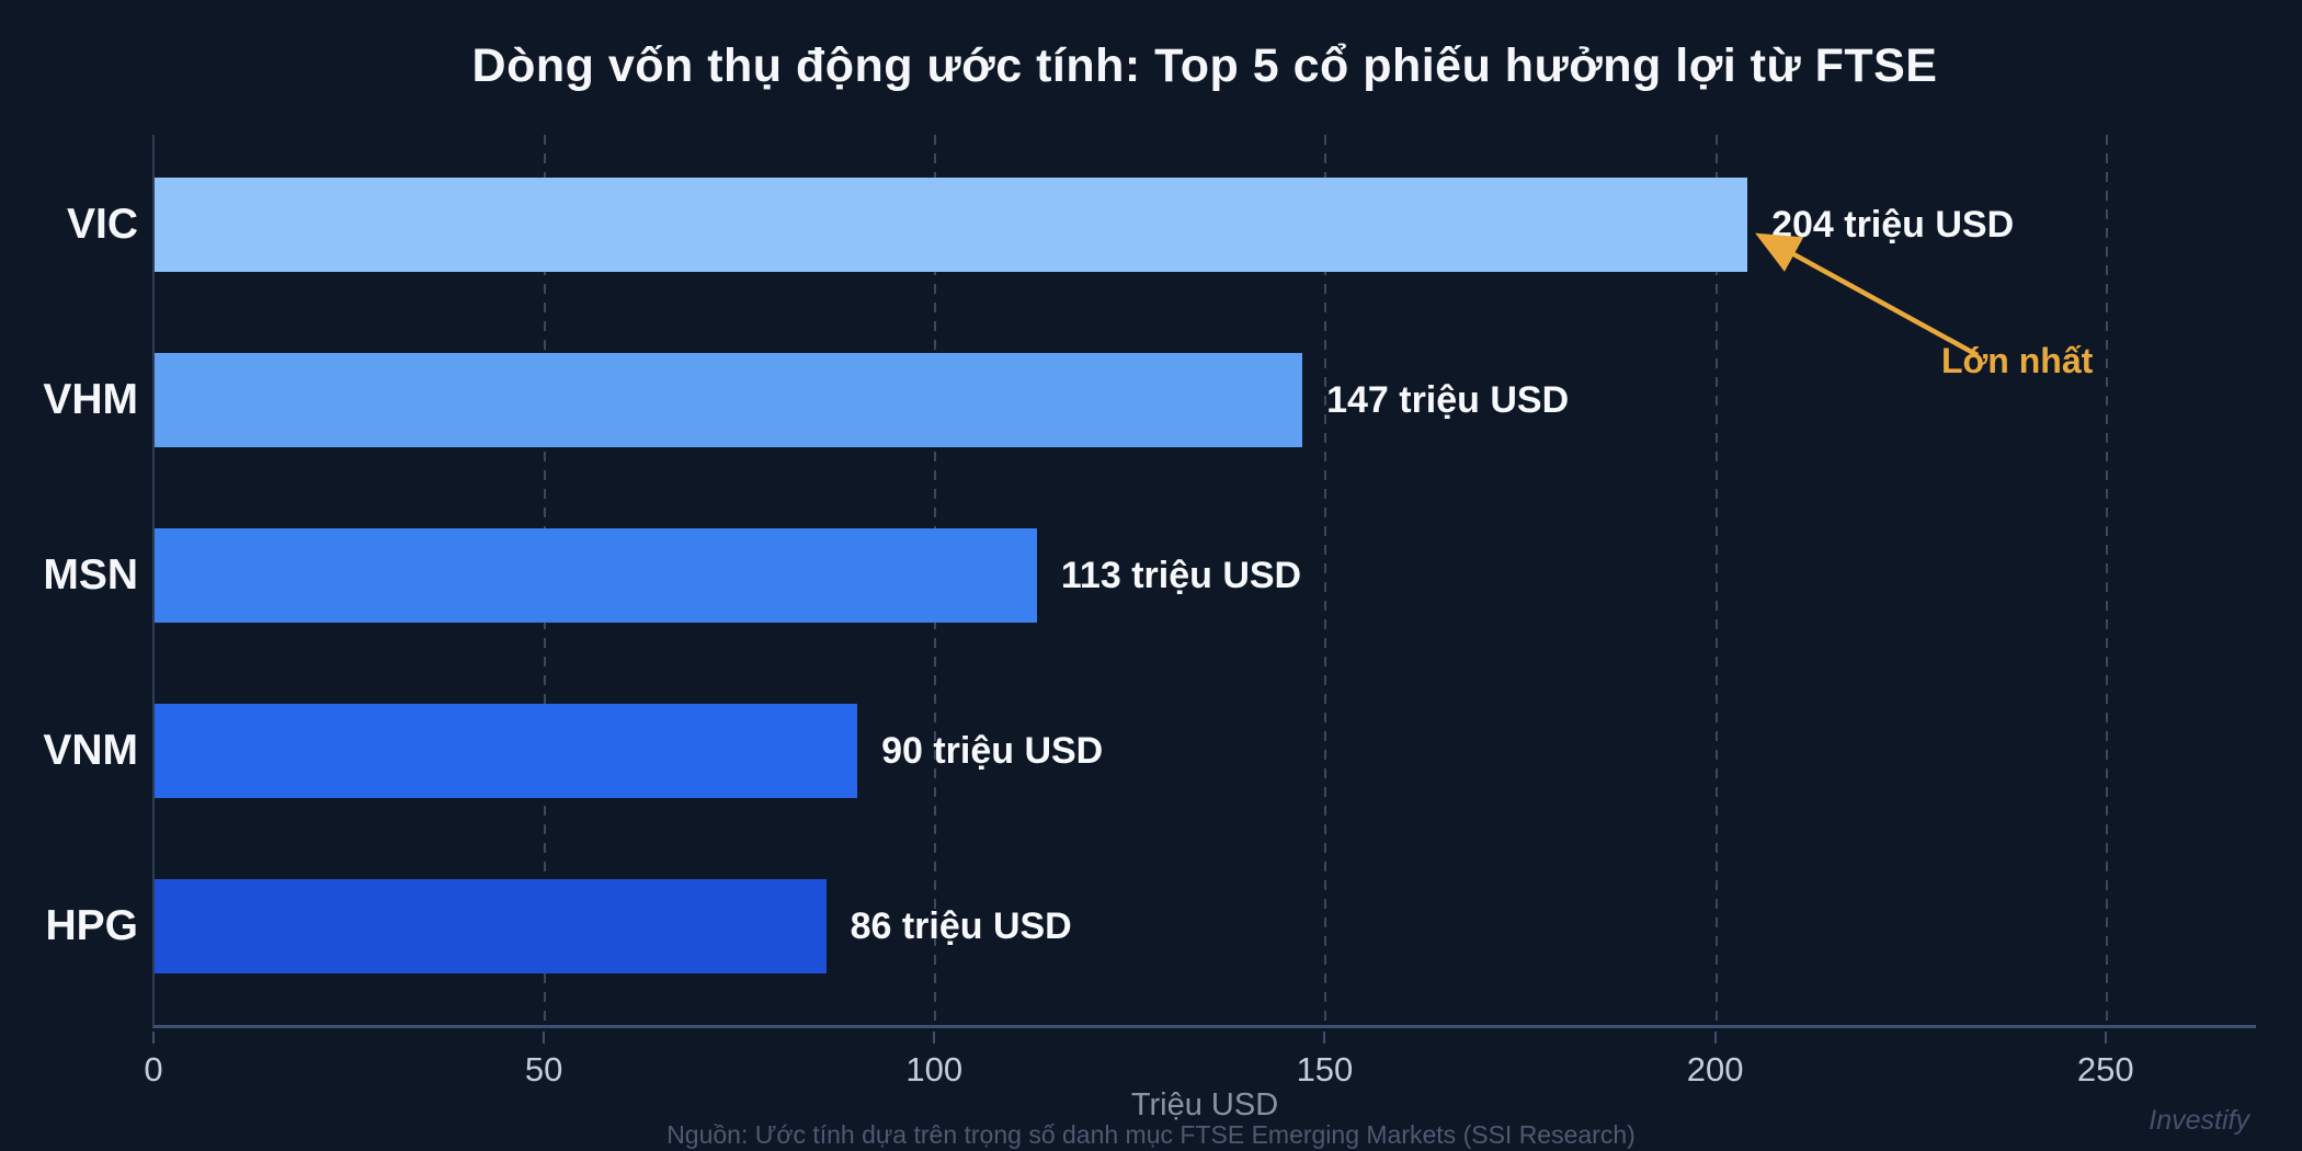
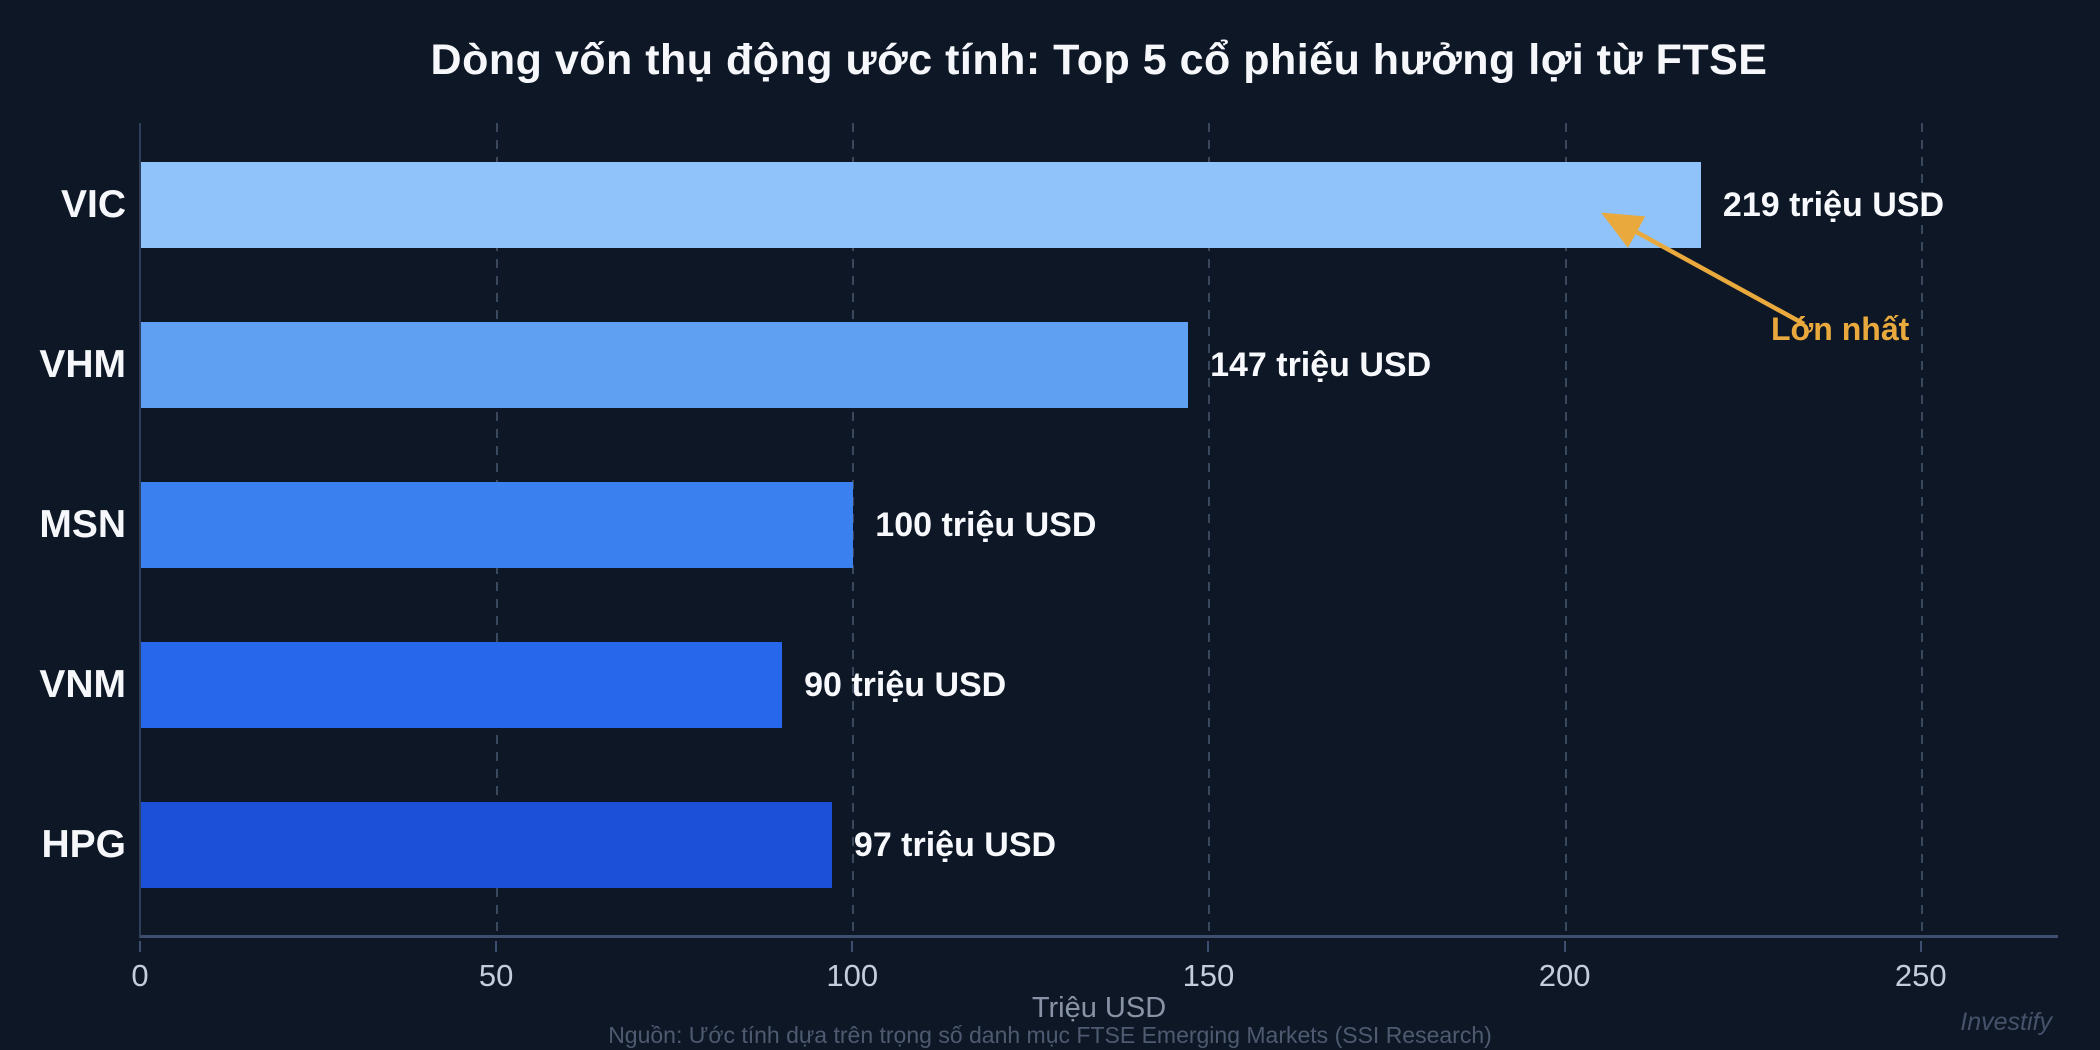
VIC: 204 -> 219
MSN: 113 -> 100
HPG: 86 -> 97
